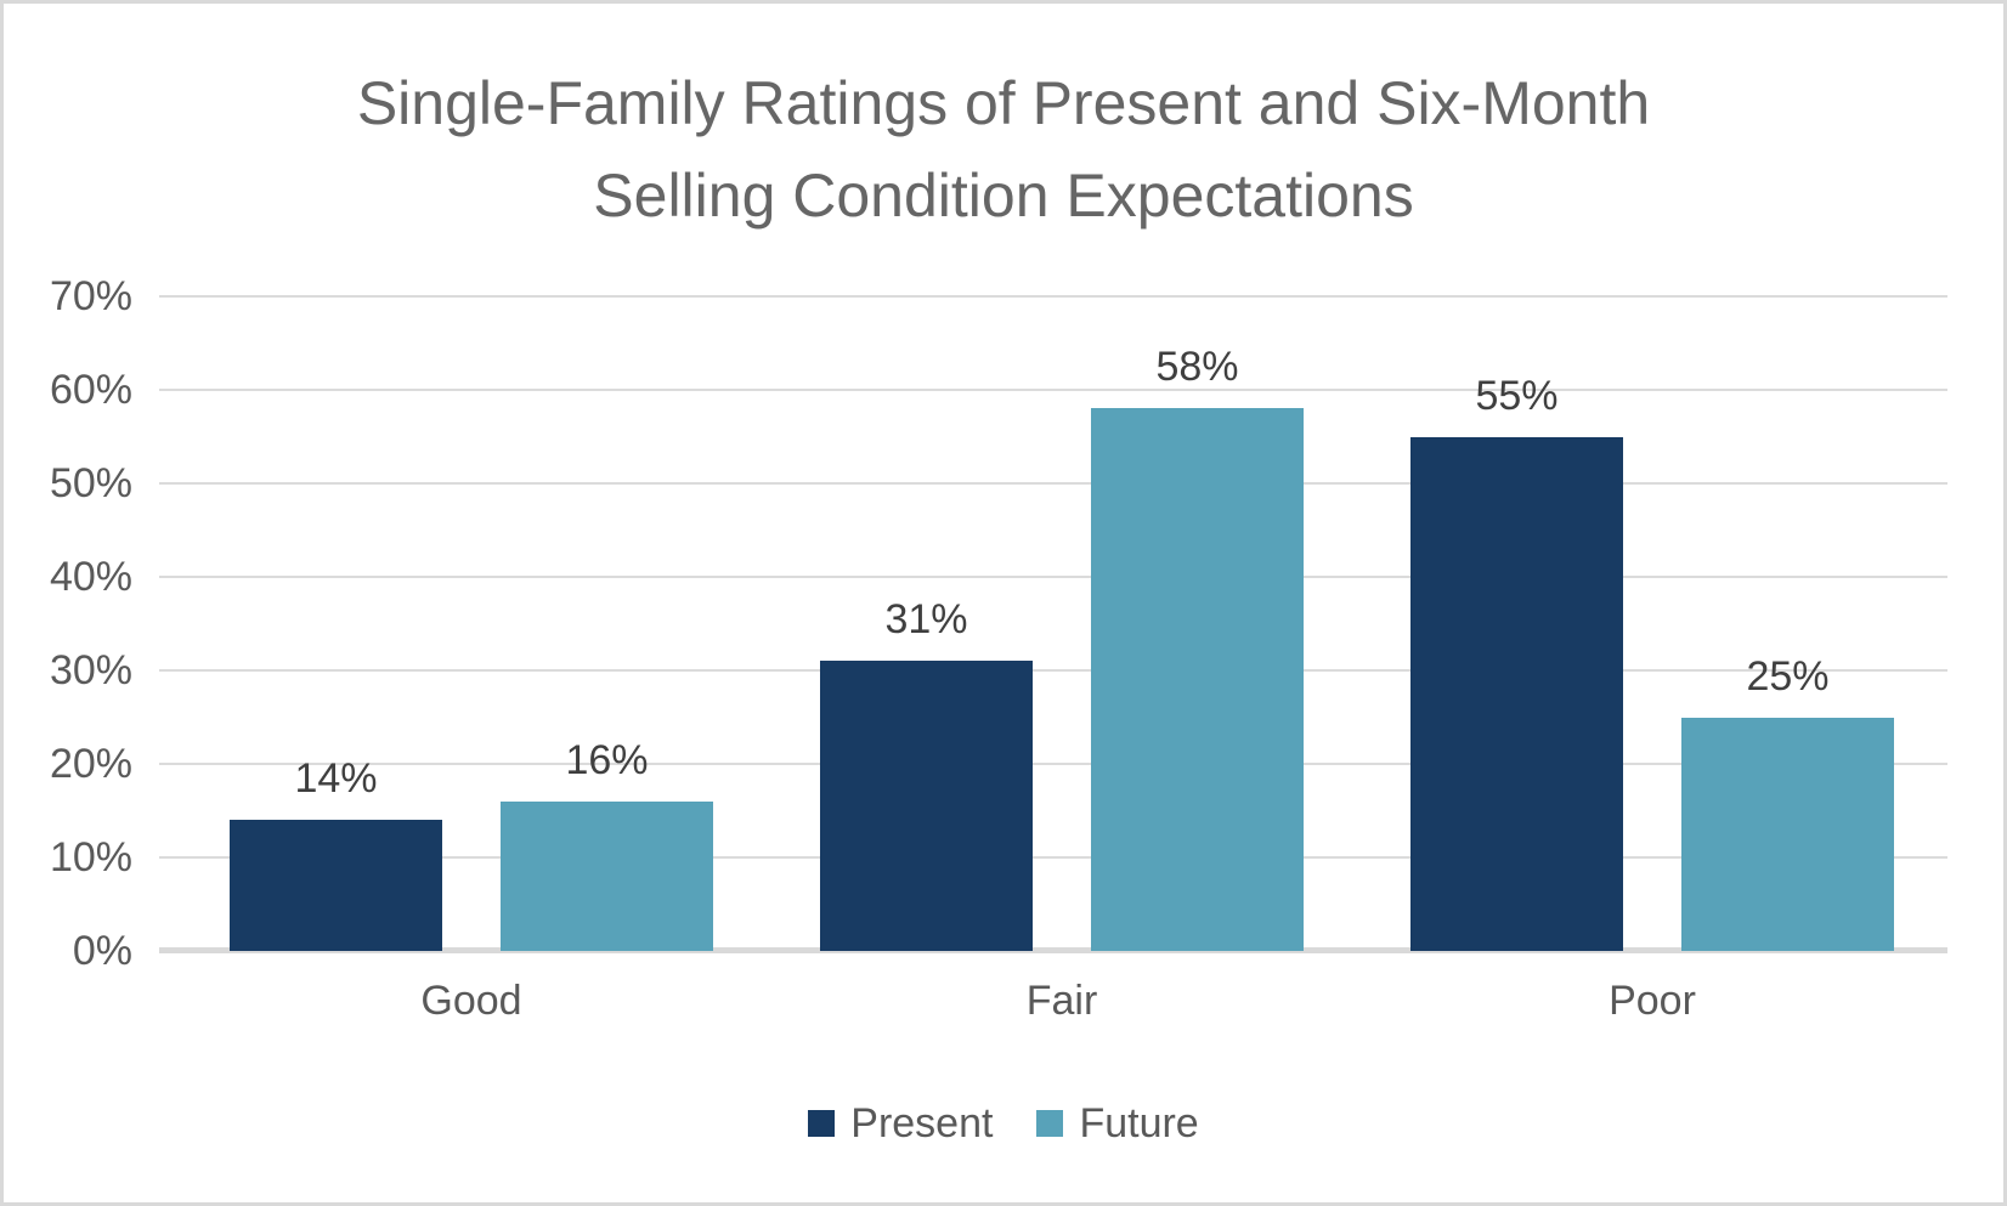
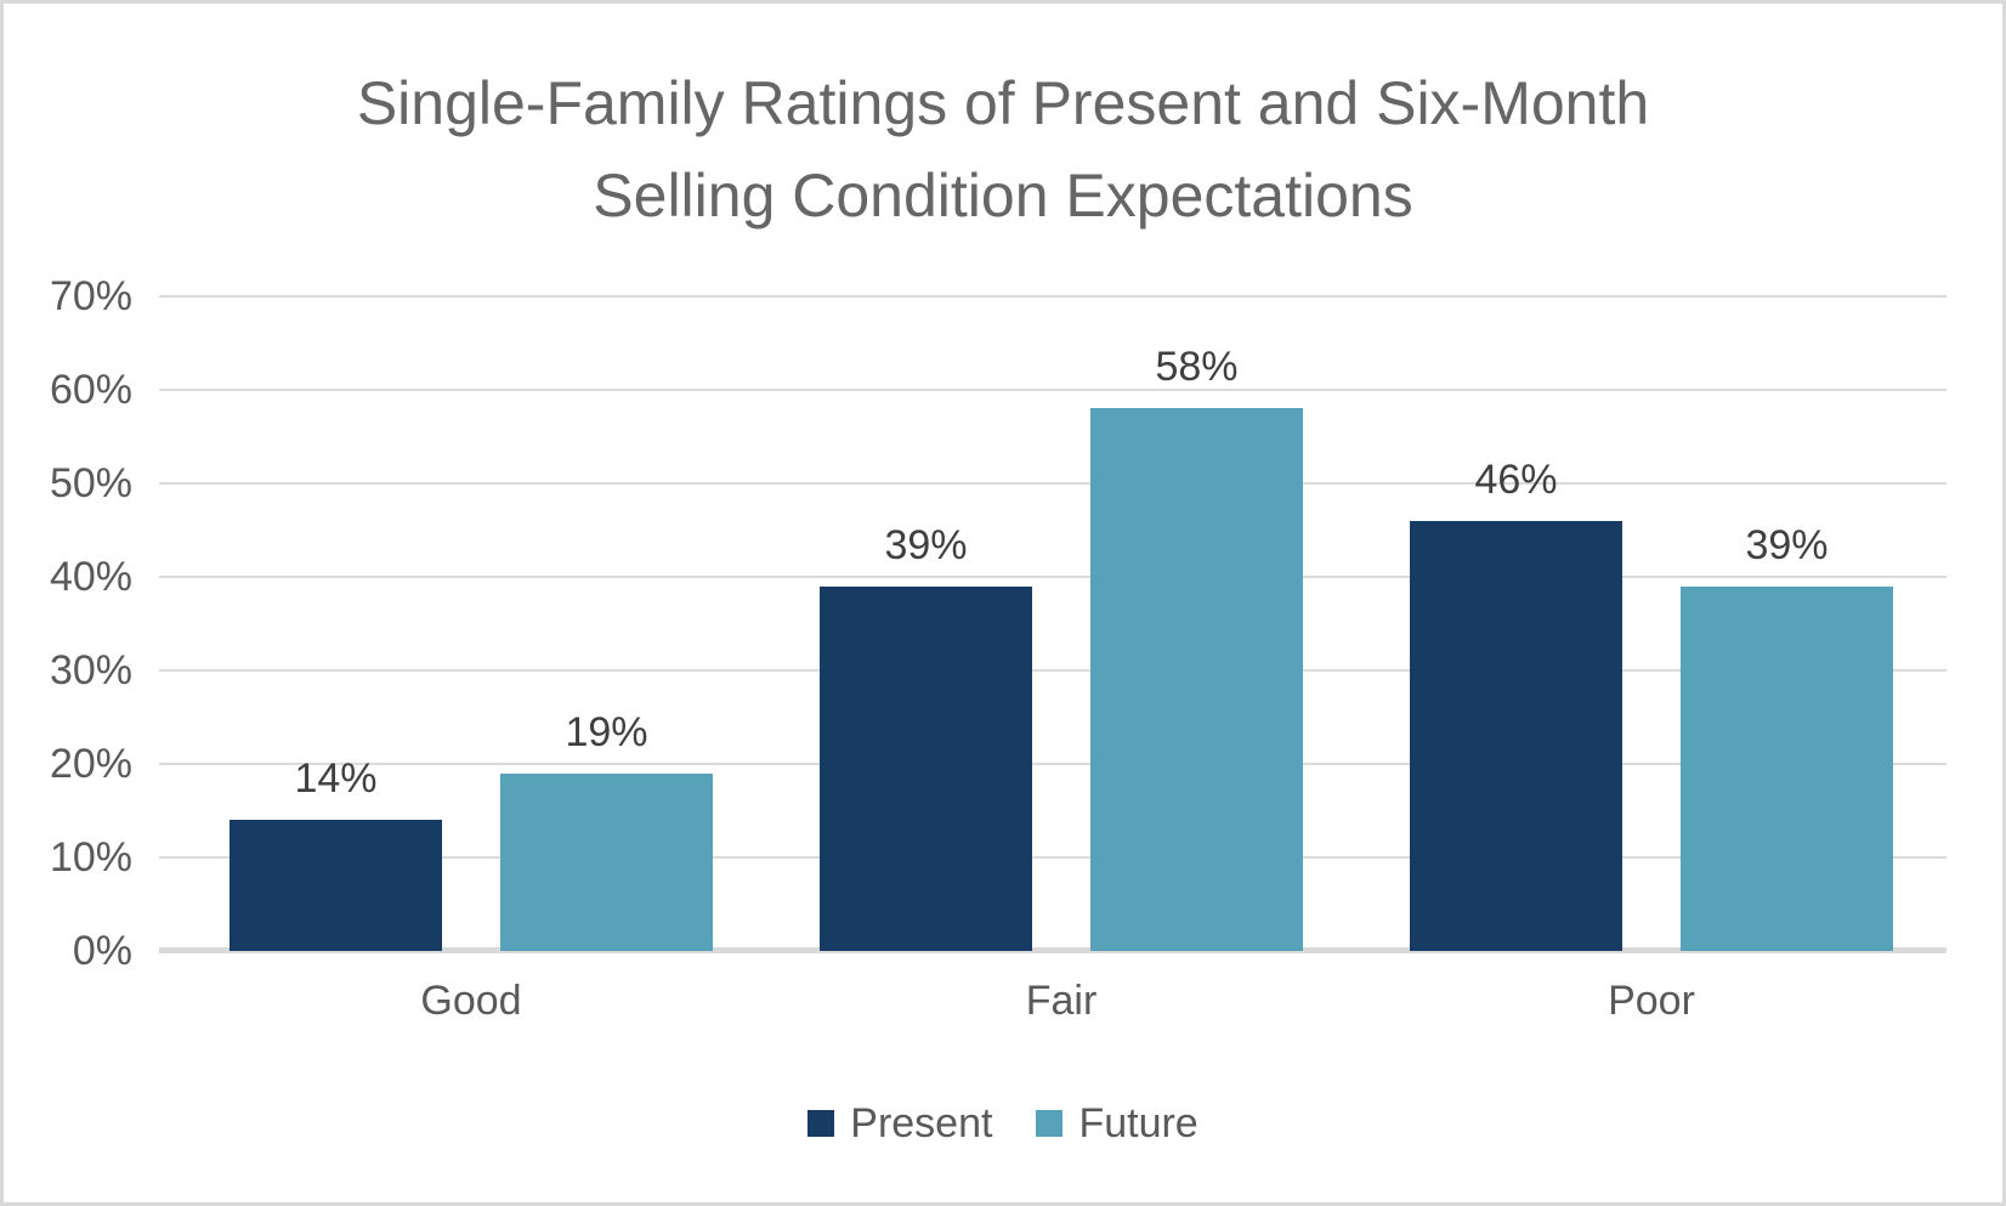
Future/Good: 16% -> 19%
Present/Fair: 31% -> 39%
Present/Poor: 55% -> 46%
Future/Poor: 25% -> 39%
